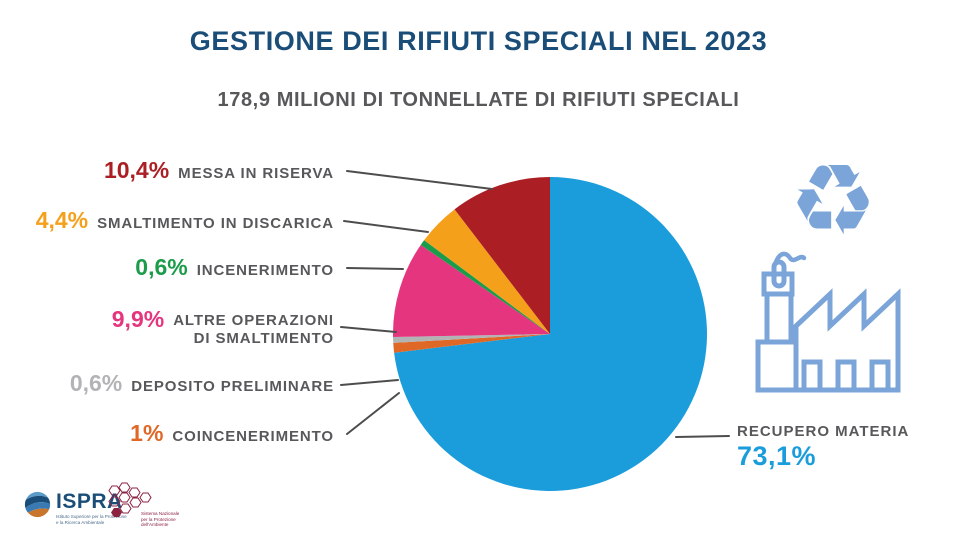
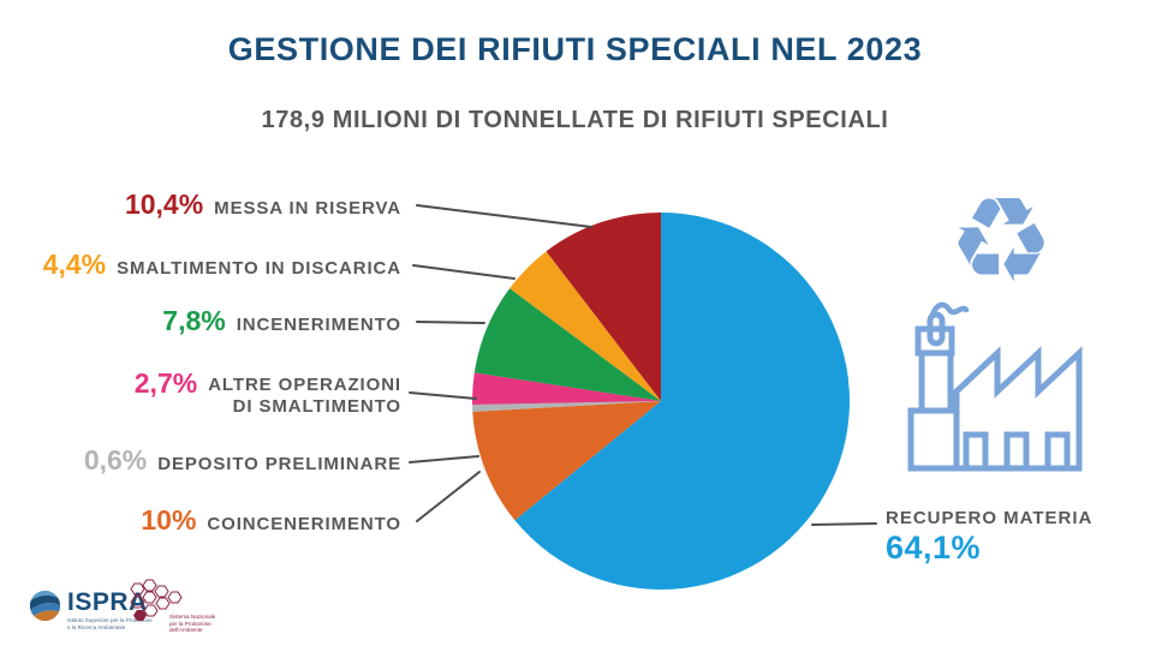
RECUPERO MATERIA: 73,1% -> 64,1%
COINCENERIMENTO: 1% -> 10%
ALTRE OPERAZIONI DI SMALTIMENTO: 9,9% -> 2,7%
INCENERIMENTO: 0,6% -> 7,8%
